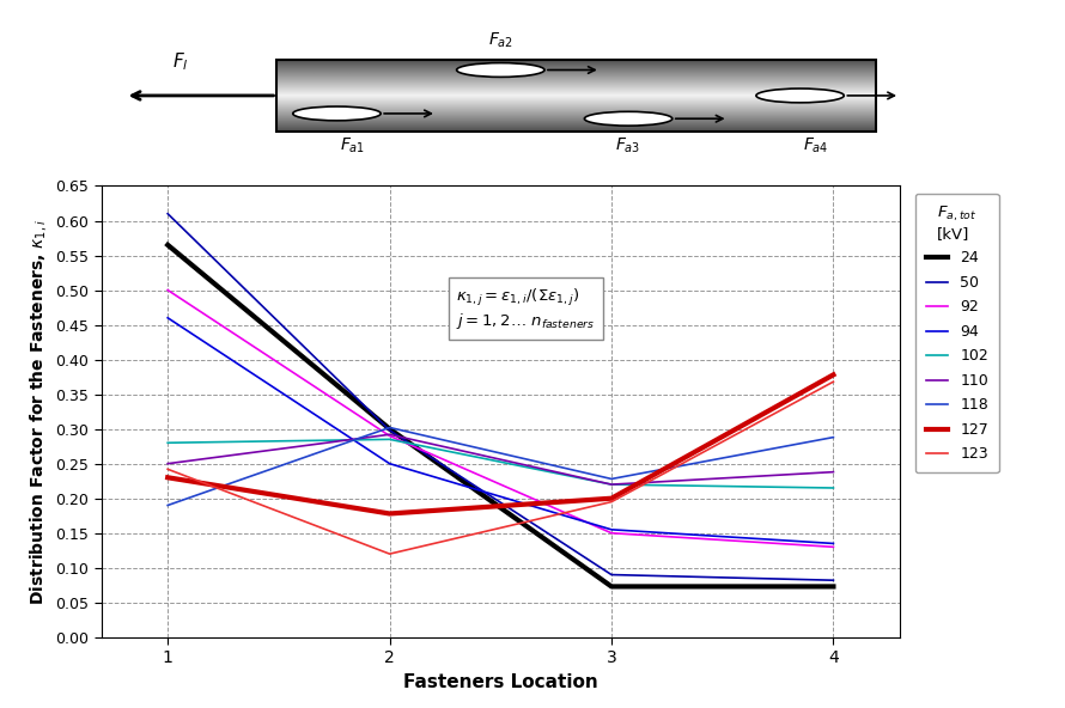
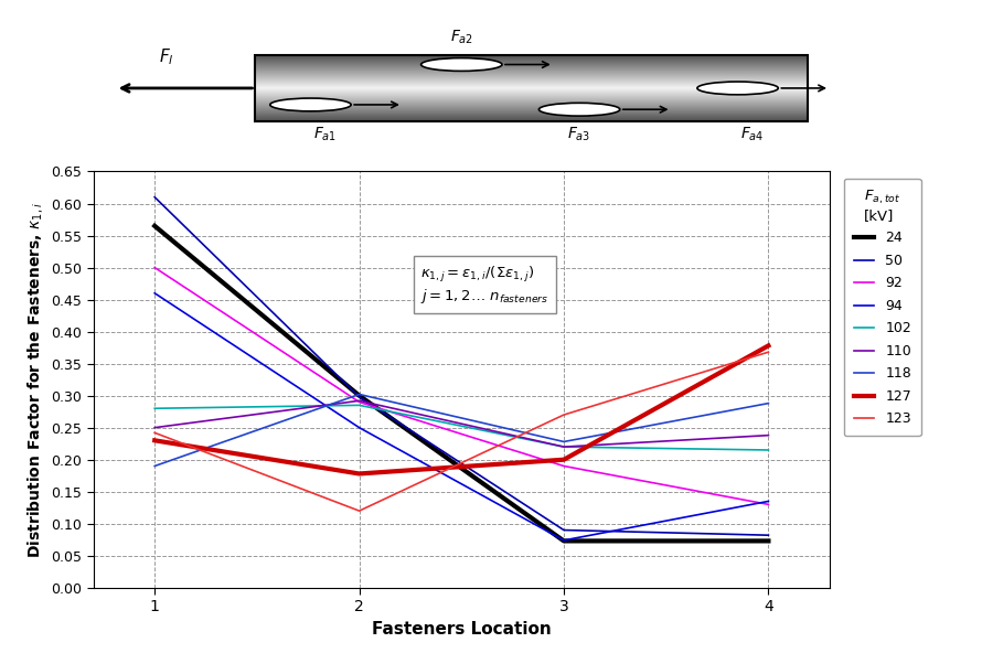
92/3: 0.15 -> 0.19
94/3: 0.155 -> 0.074
123/3: 0.195 -> 0.270
